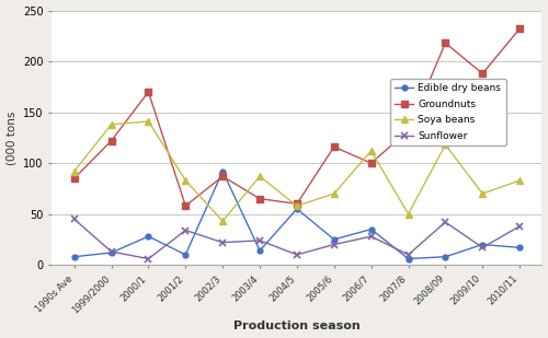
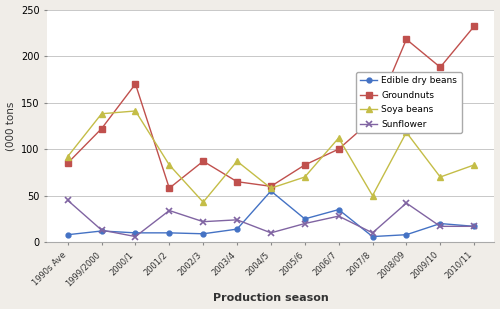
Edible dry beans/2000/1: 28 -> 10
Edible dry beans/2002/3: 92 -> 9
Groundnuts/2005/6: 116 -> 83
Sunflower/2010/11: 38 -> 17
